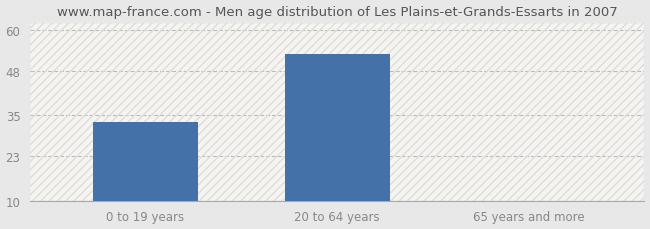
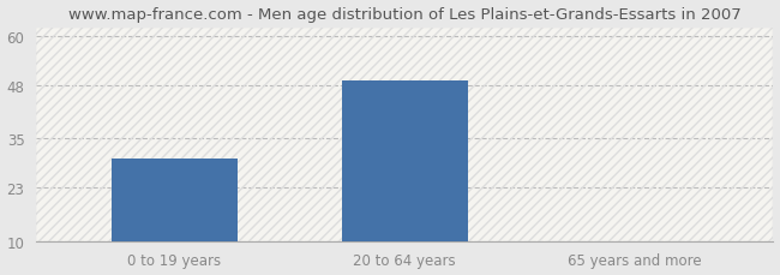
0 to 19 years: 33 -> 30
20 to 64 years: 53 -> 49
